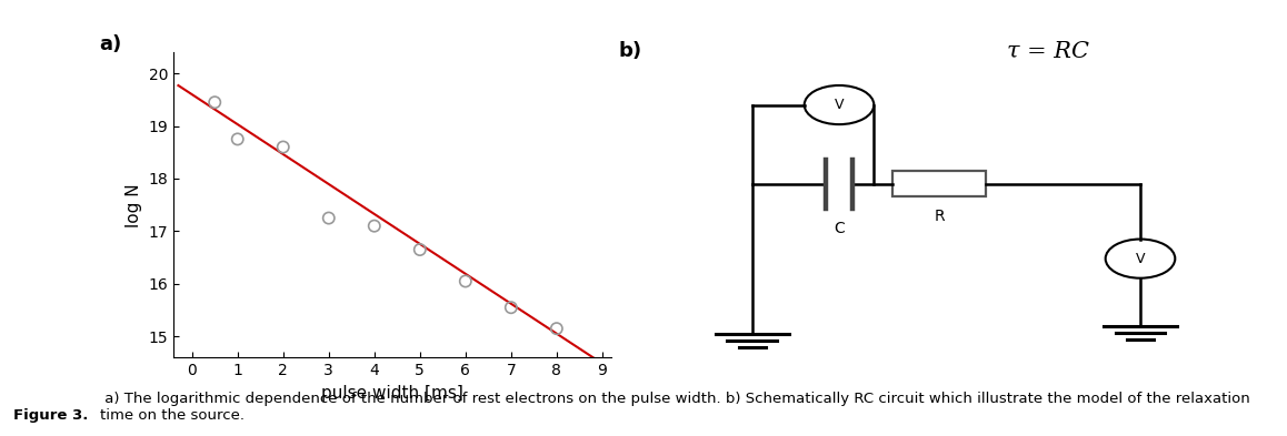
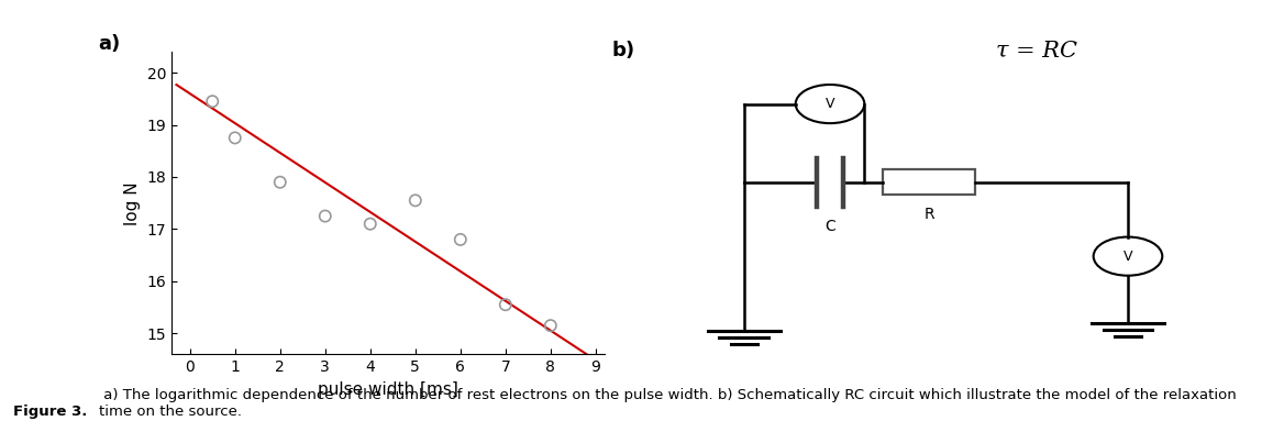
2: 18.60 -> 17.90
5: 16.65 -> 17.55
6: 16.05 -> 16.80
